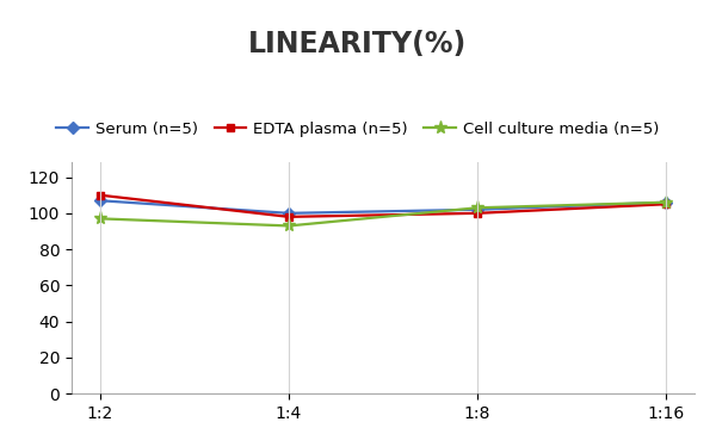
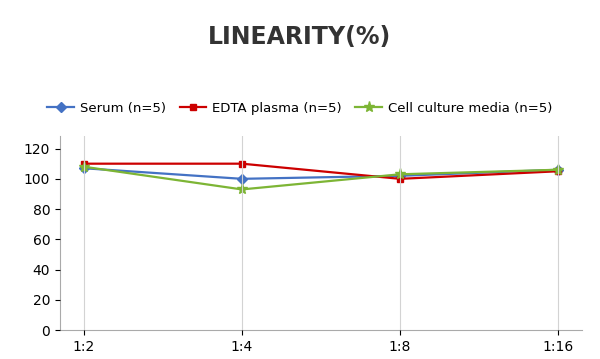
Cell culture media (n=5)/1:2: 97 -> 108
EDTA plasma (n=5)/1:4: 98 -> 110
